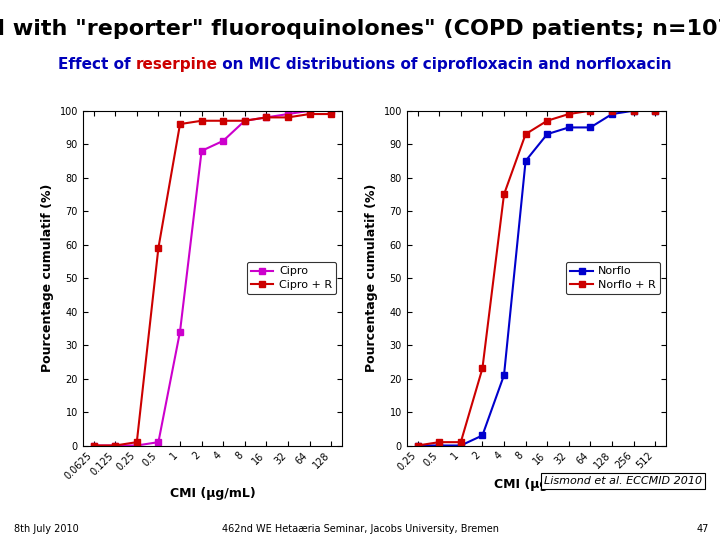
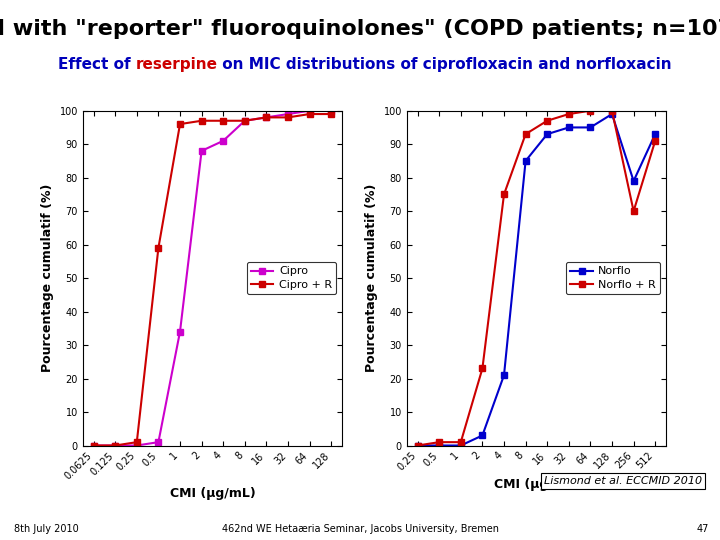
Norflo/256: 100 -> 79
Norflo + R/256: 100 -> 70
Norflo/512: 100 -> 93
Norflo + R/512: 100 -> 91
